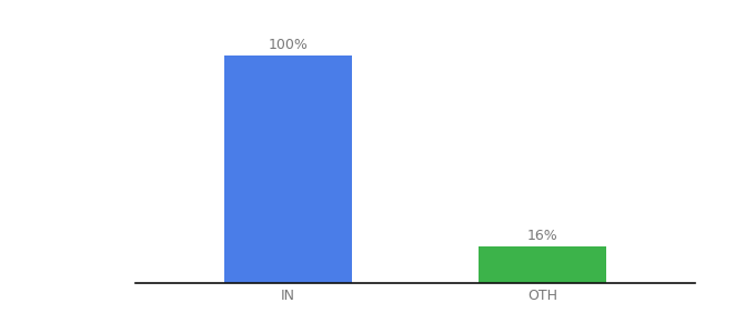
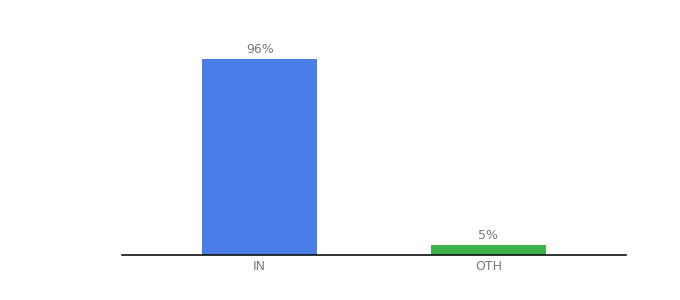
IN: 100% -> 96%
OTH: 16% -> 5%
